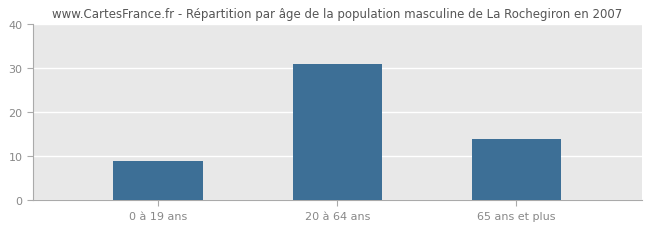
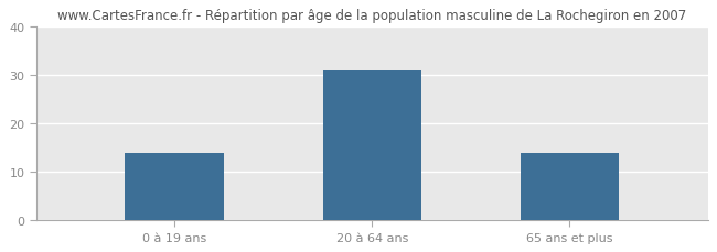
0 à 19 ans: 9 -> 14
